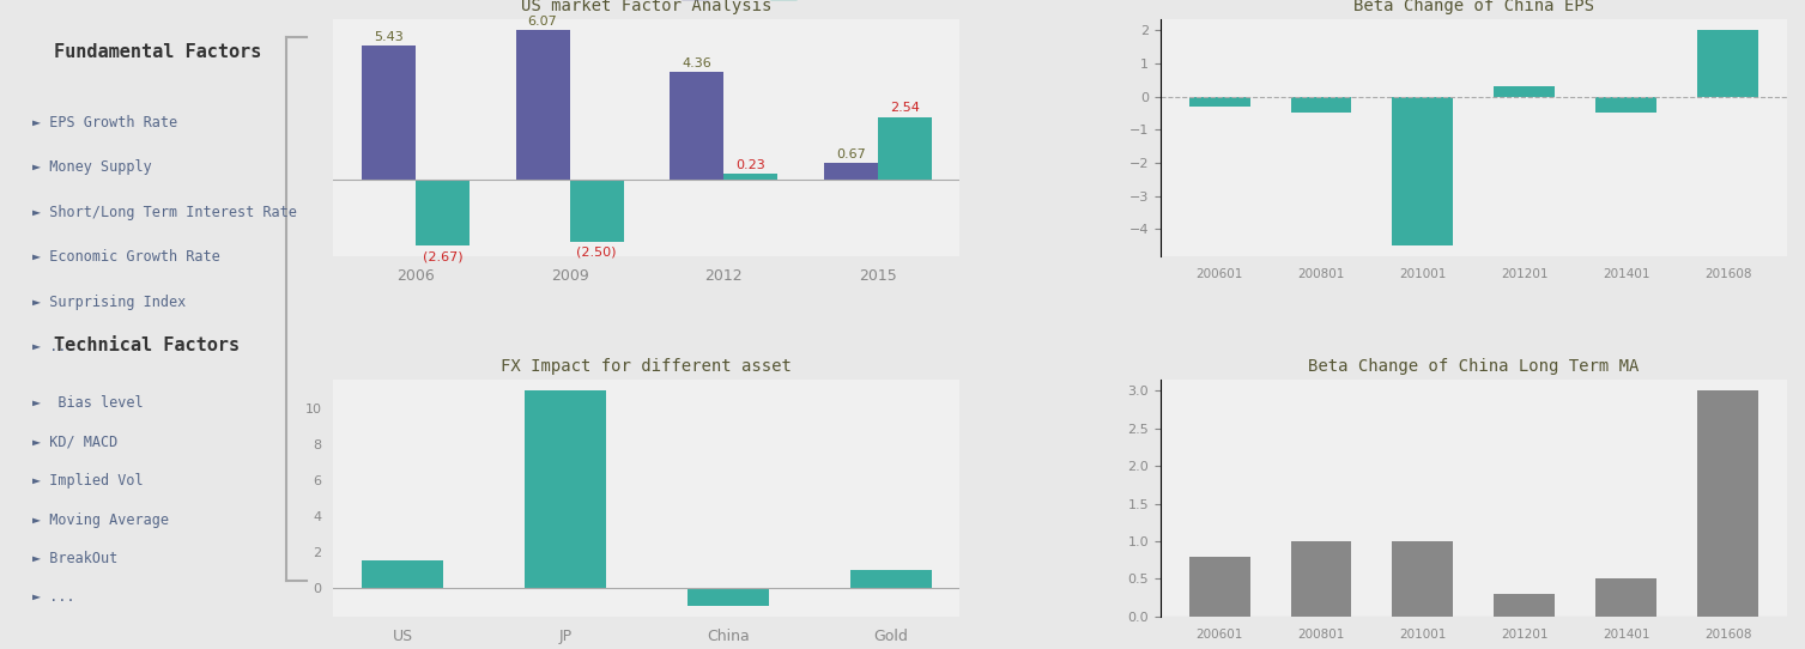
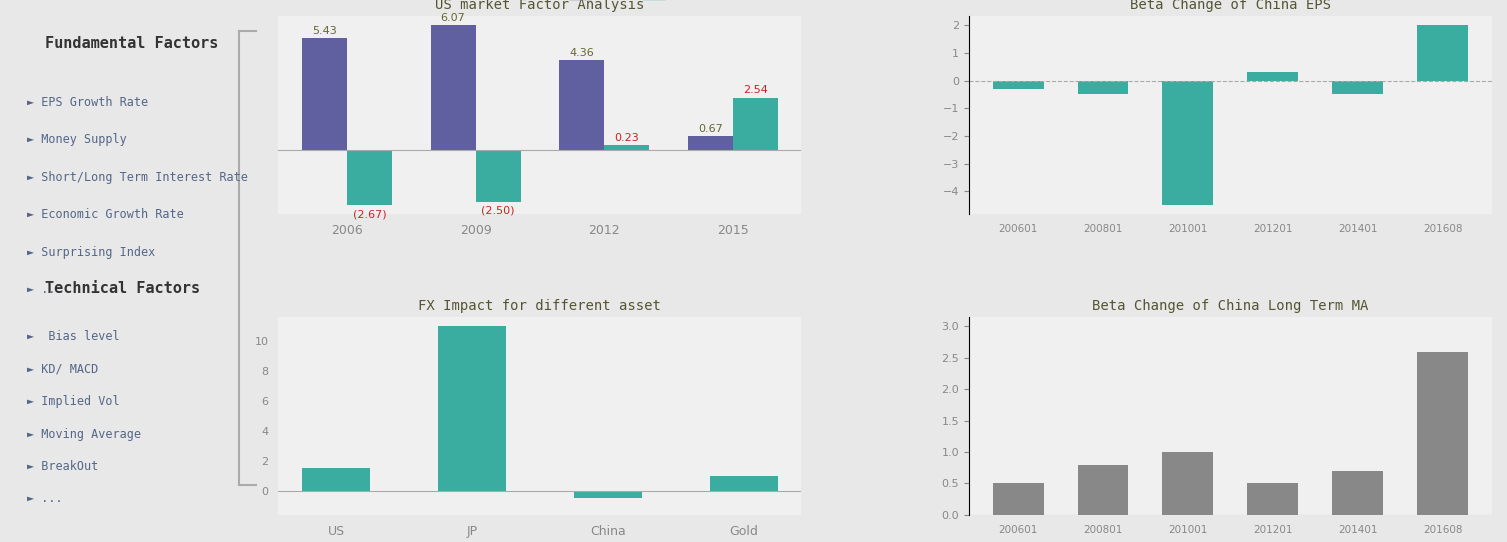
FX Impact for different asset/China: -1.0 -> -0.5
Beta Change of China Long Term MA/200601: 0.8 -> 0.5
Beta Change of China Long Term MA/200801: 1.0 -> 0.8
Beta Change of China Long Term MA/201201: 0.3 -> 0.5
Beta Change of China Long Term MA/201401: 0.5 -> 0.7
Beta Change of China Long Term MA/201608: 3.0 -> 2.6
